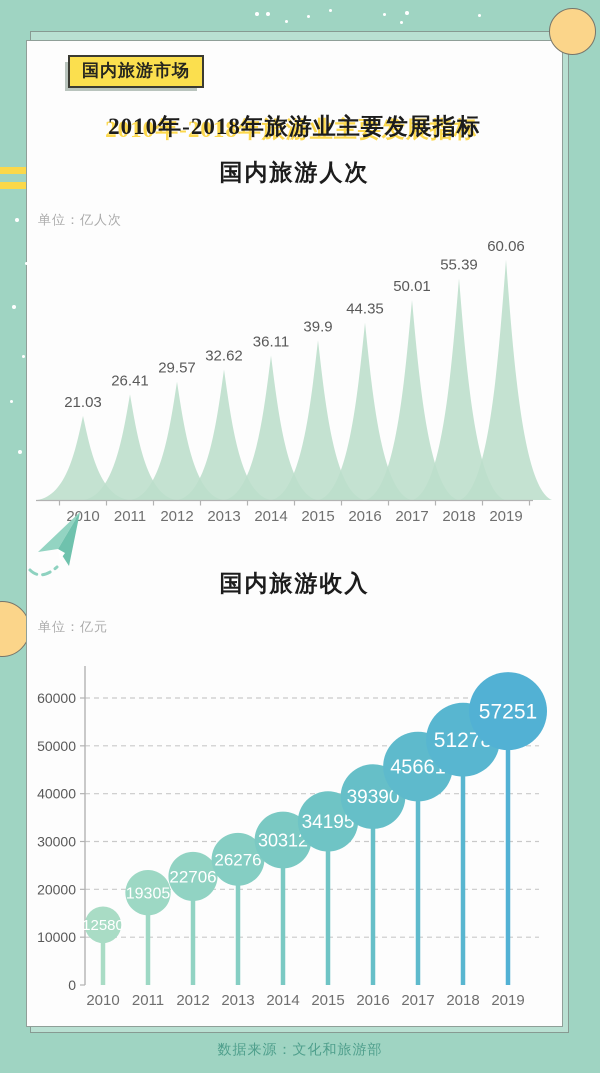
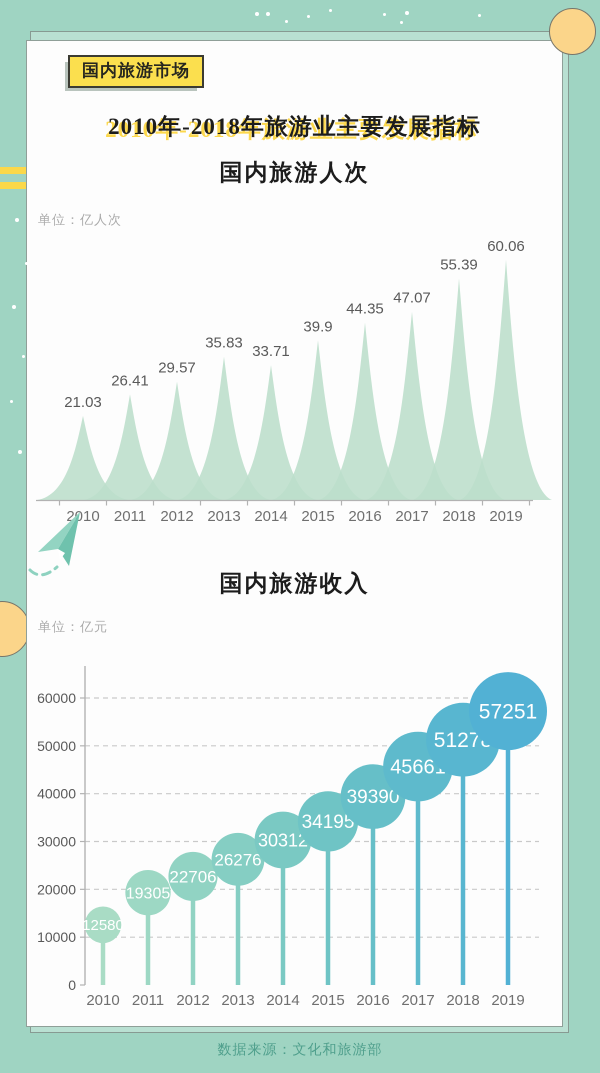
国内旅游人次/2013: 32.62 -> 35.83
国内旅游人次/2014: 36.11 -> 33.71
国内旅游人次/2017: 50.01 -> 47.07
